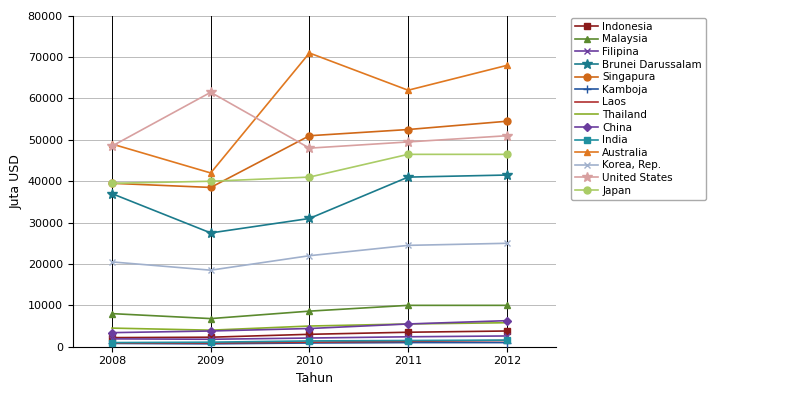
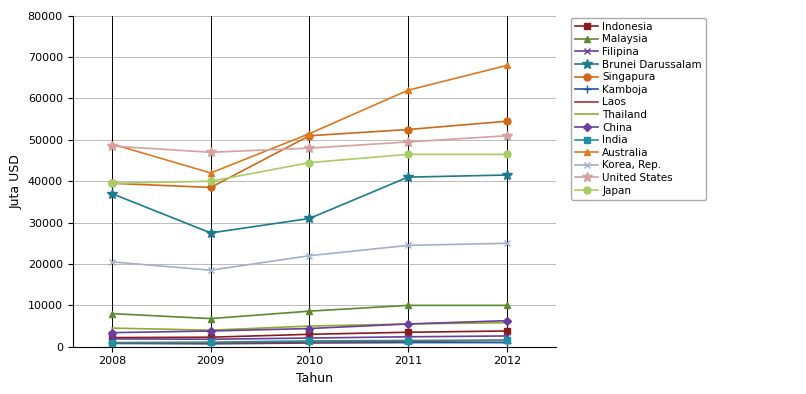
United States/2009: 61500 -> 47000
Australia/2010: 71000 -> 51500
Japan/2010: 41000 -> 44500
